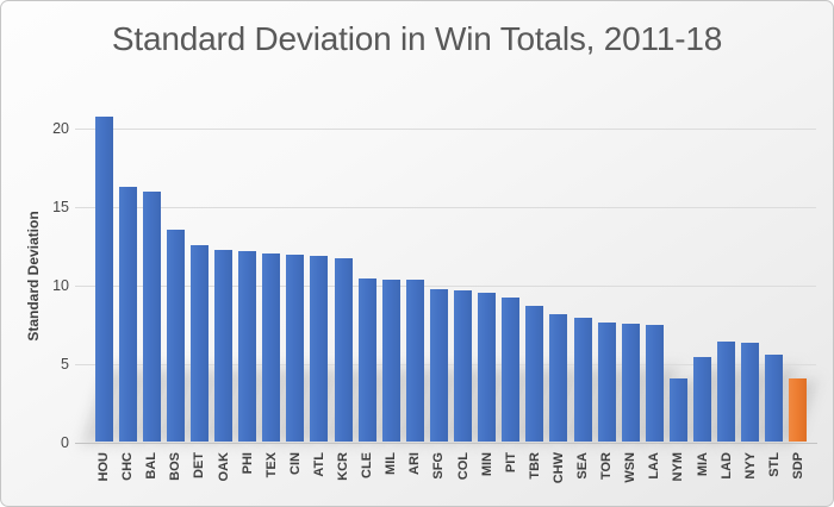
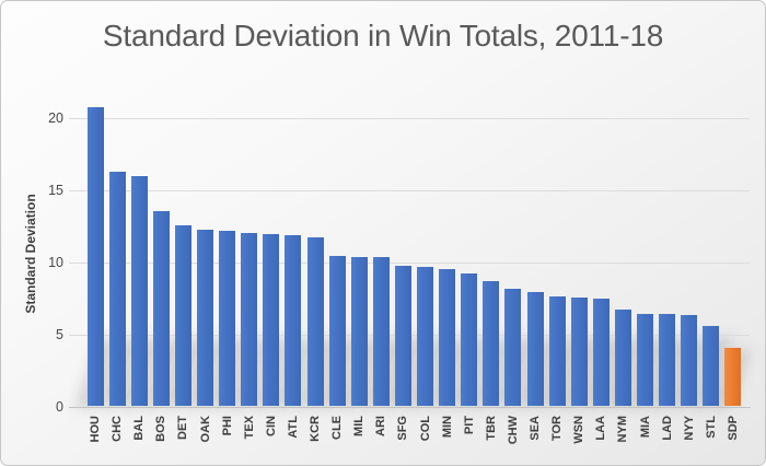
NYM: 4.0 -> 6.7
MIA: 5.4 -> 6.4
